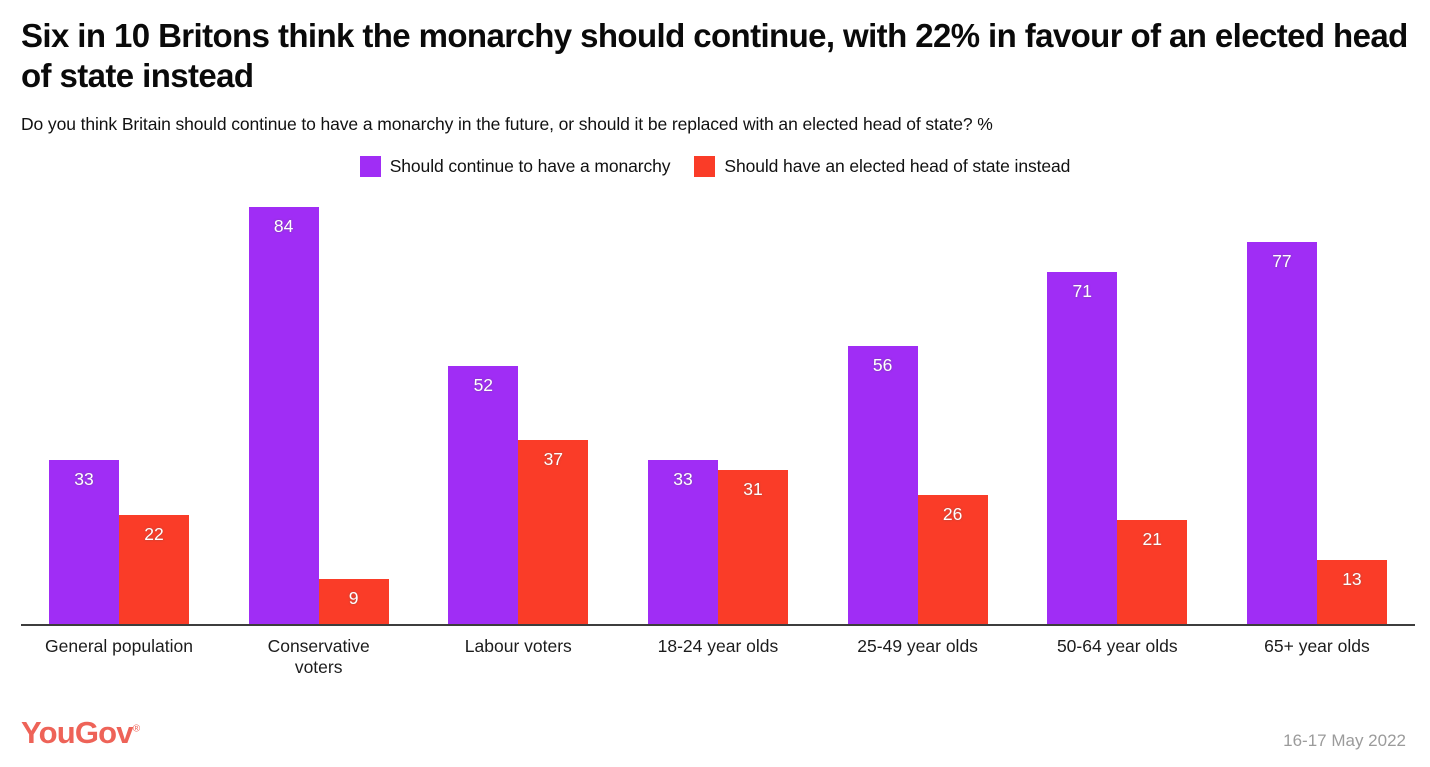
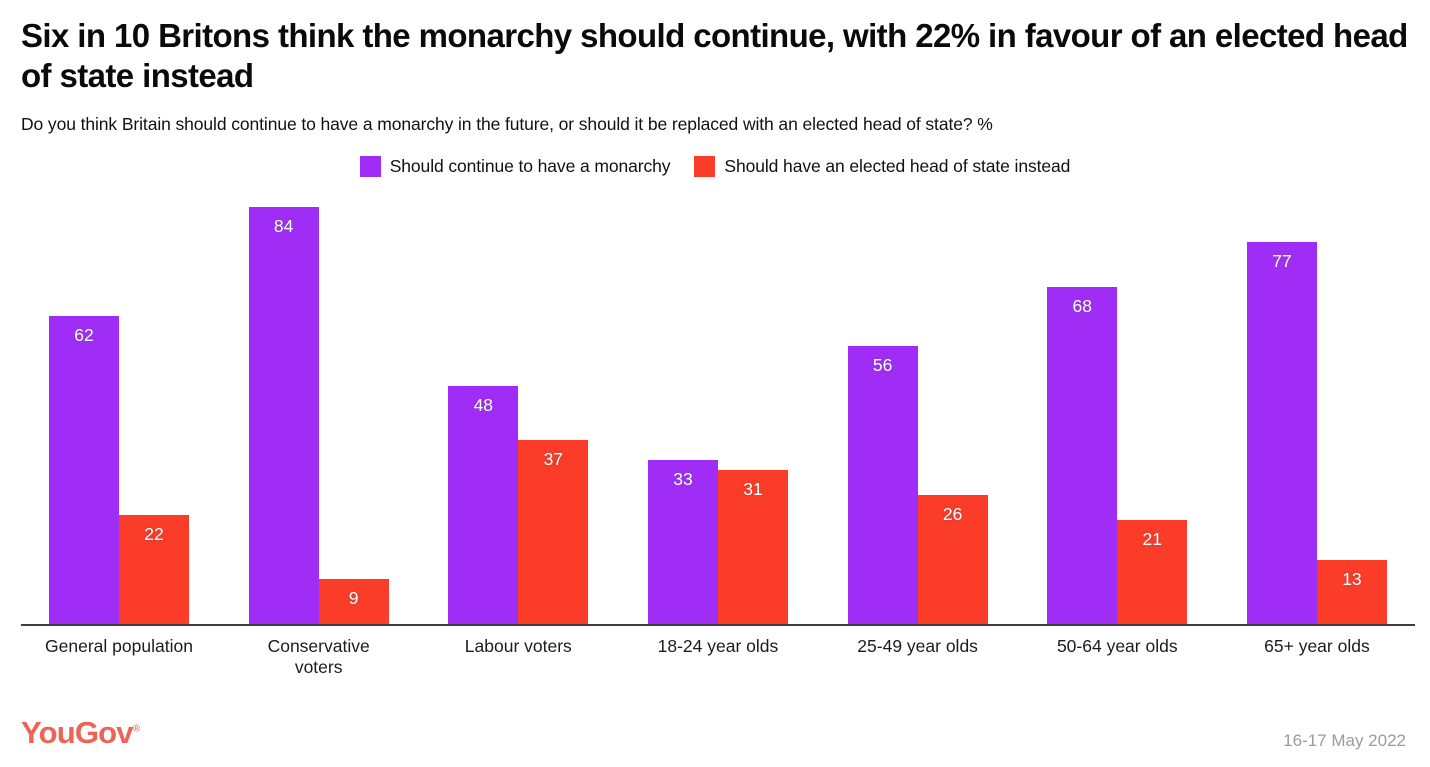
Should continue to have a monarchy/General population: 33 -> 62
Should continue to have a monarchy/Labour voters: 52 -> 48
Should continue to have a monarchy/50-64 year olds: 71 -> 68
